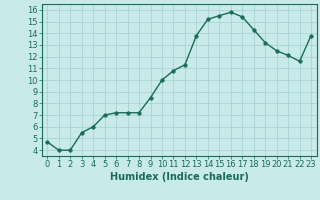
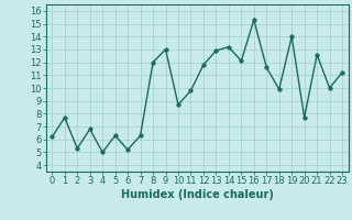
0: 4.7 -> 6.2
1: 4.0 -> 7.7
2: 4.0 -> 5.3
3: 5.5 -> 6.8
4: 6.0 -> 5.0
5: 7.0 -> 6.3
6: 7.2 -> 5.2
7: 7.2 -> 6.3
8: 7.2 -> 12.0
9: 8.5 -> 13.0
10: 10.0 -> 8.7
11: 10.8 -> 9.8
12: 11.3 -> 11.8
13: 13.8 -> 12.9
14: 15.2 -> 13.2
15: 15.5 -> 12.1
16: 15.8 -> 15.3
17: 15.4 -> 11.6
18: 14.3 -> 9.9
19: 13.2 -> 14.0
20: 12.5 -> 7.7
21: 12.1 -> 12.6
22: 11.6 -> 10.0
23: 13.8 -> 11.2
